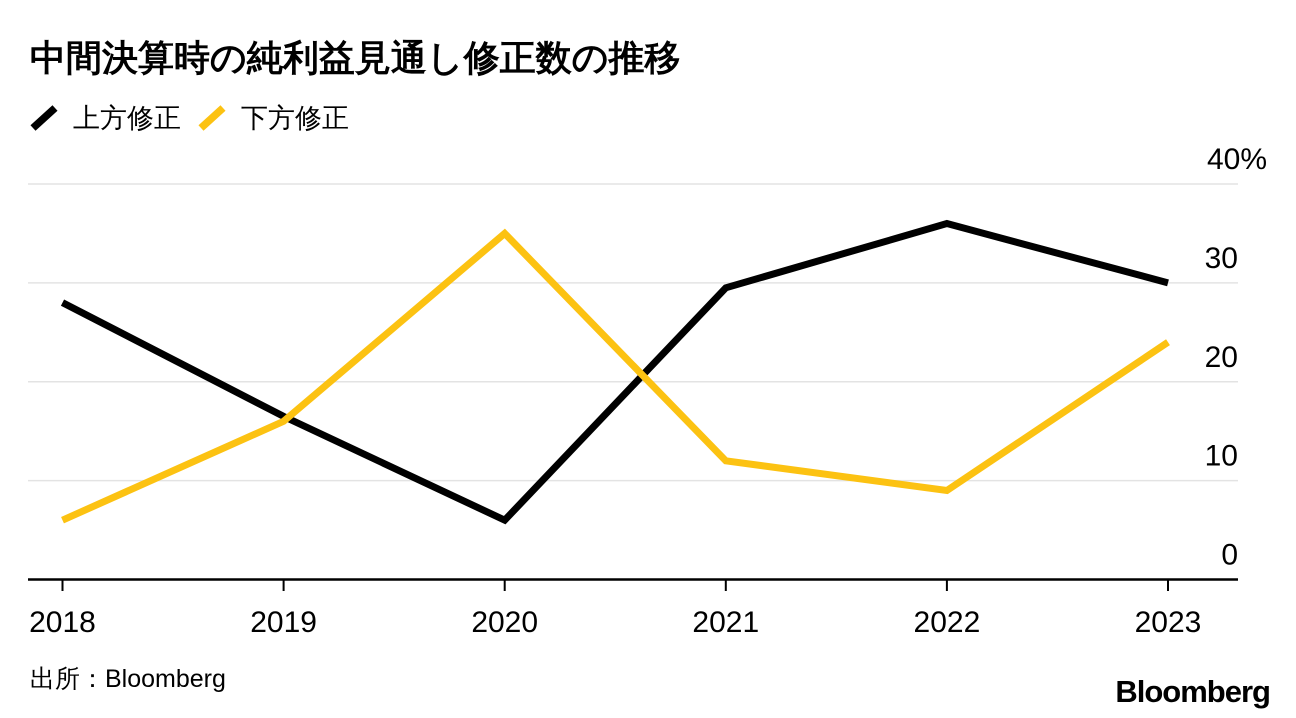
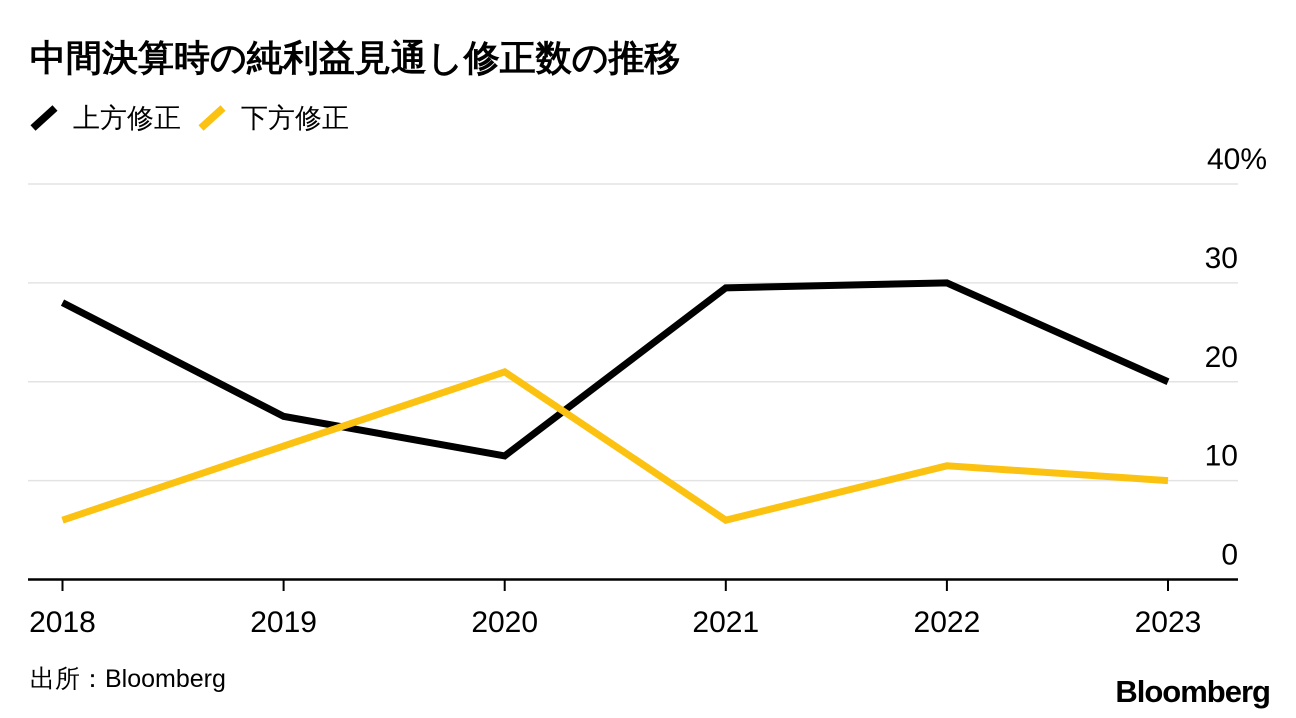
下方修正/2019: 16 -> 14
上方修正/2020: 6 -> 12
下方修正/2020: 35 -> 21
下方修正/2021: 12 -> 6
上方修正/2022: 36 -> 30
下方修正/2022: 9 -> 12
上方修正/2023: 30 -> 20
下方修正/2023: 24 -> 10
